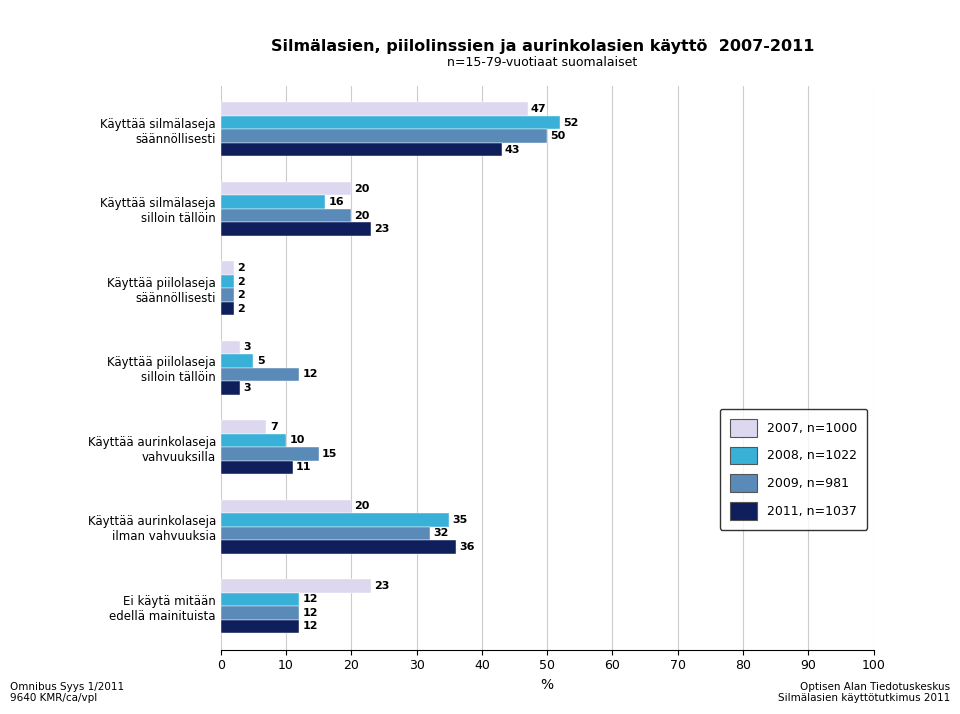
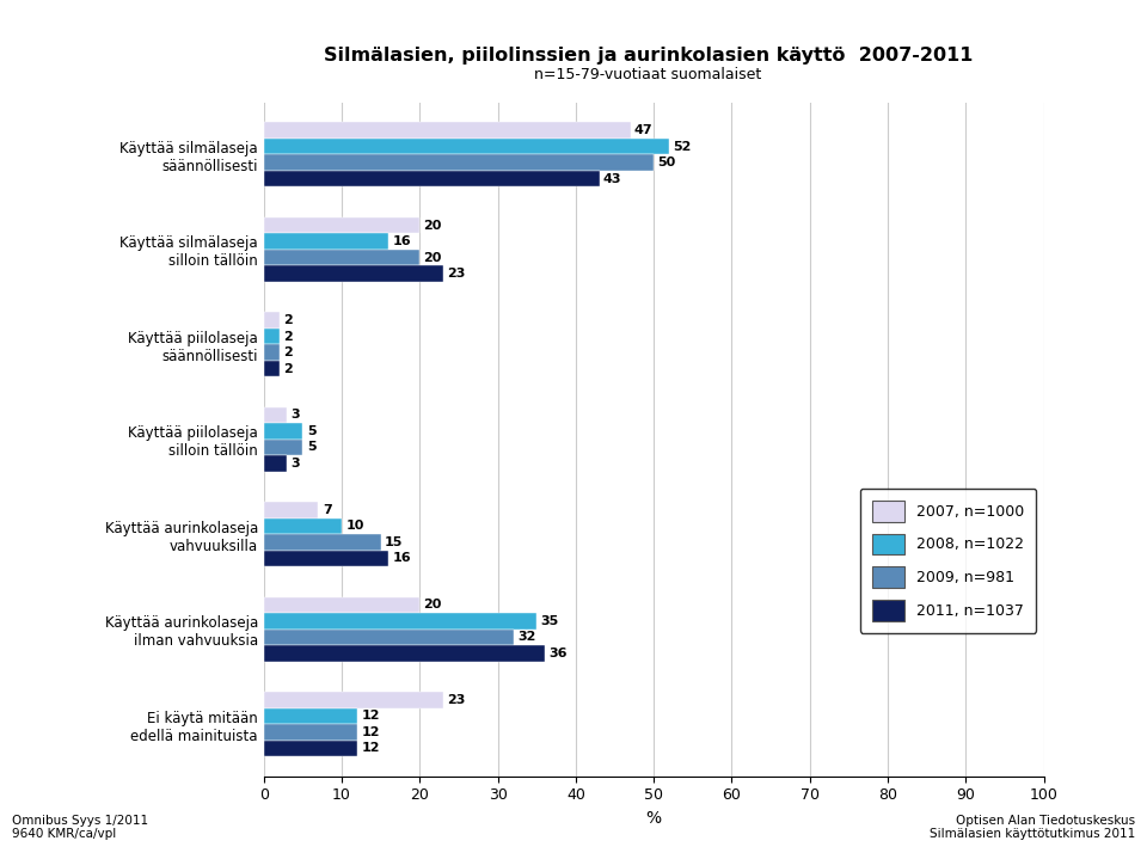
2009, n=981/Käyttää piilolaseja silloin tällöin: 12 -> 5
2011, n=1037/Käyttää aurinkolaseja vahvuuksilla: 11 -> 16
